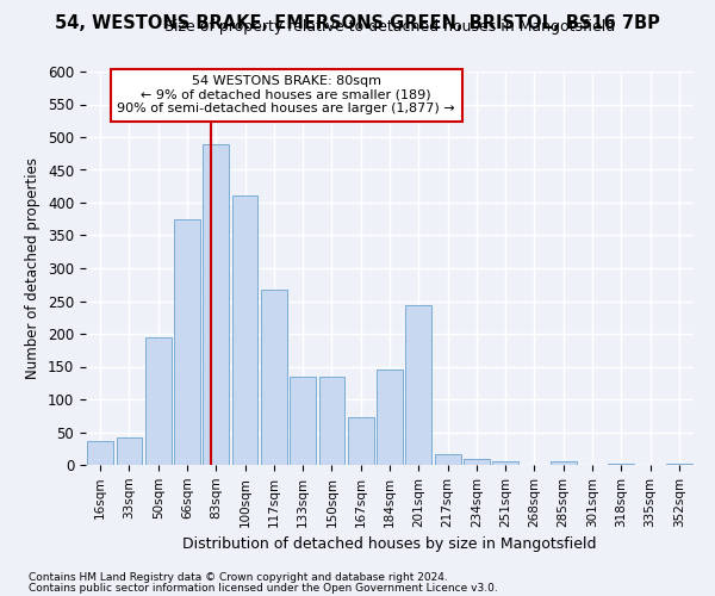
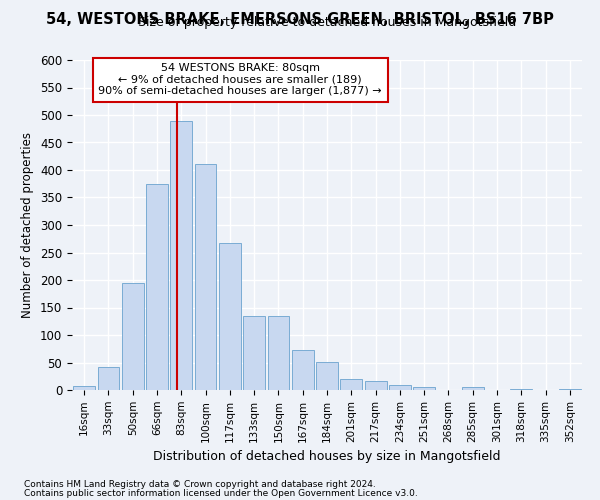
16sqm: 36 -> 7
184sqm: 146 -> 51
201sqm: 244 -> 20
